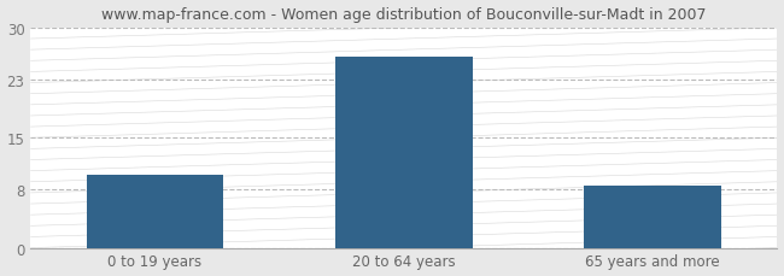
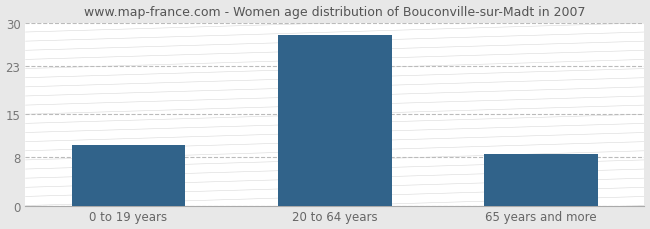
20 to 64 years: 26.0 -> 28.0
